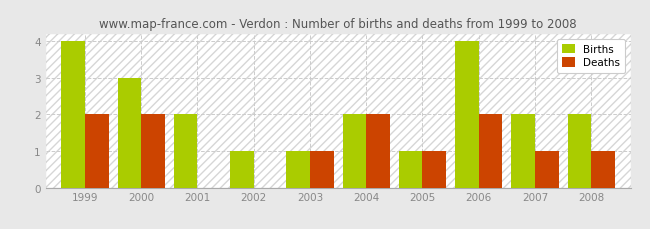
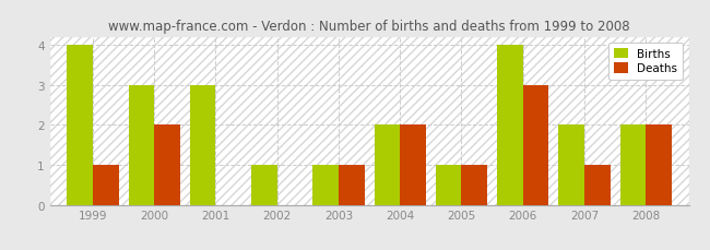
Deaths/1999: 2 -> 1
Births/2001: 2 -> 3
Deaths/2006: 2 -> 3
Deaths/2008: 1 -> 2
